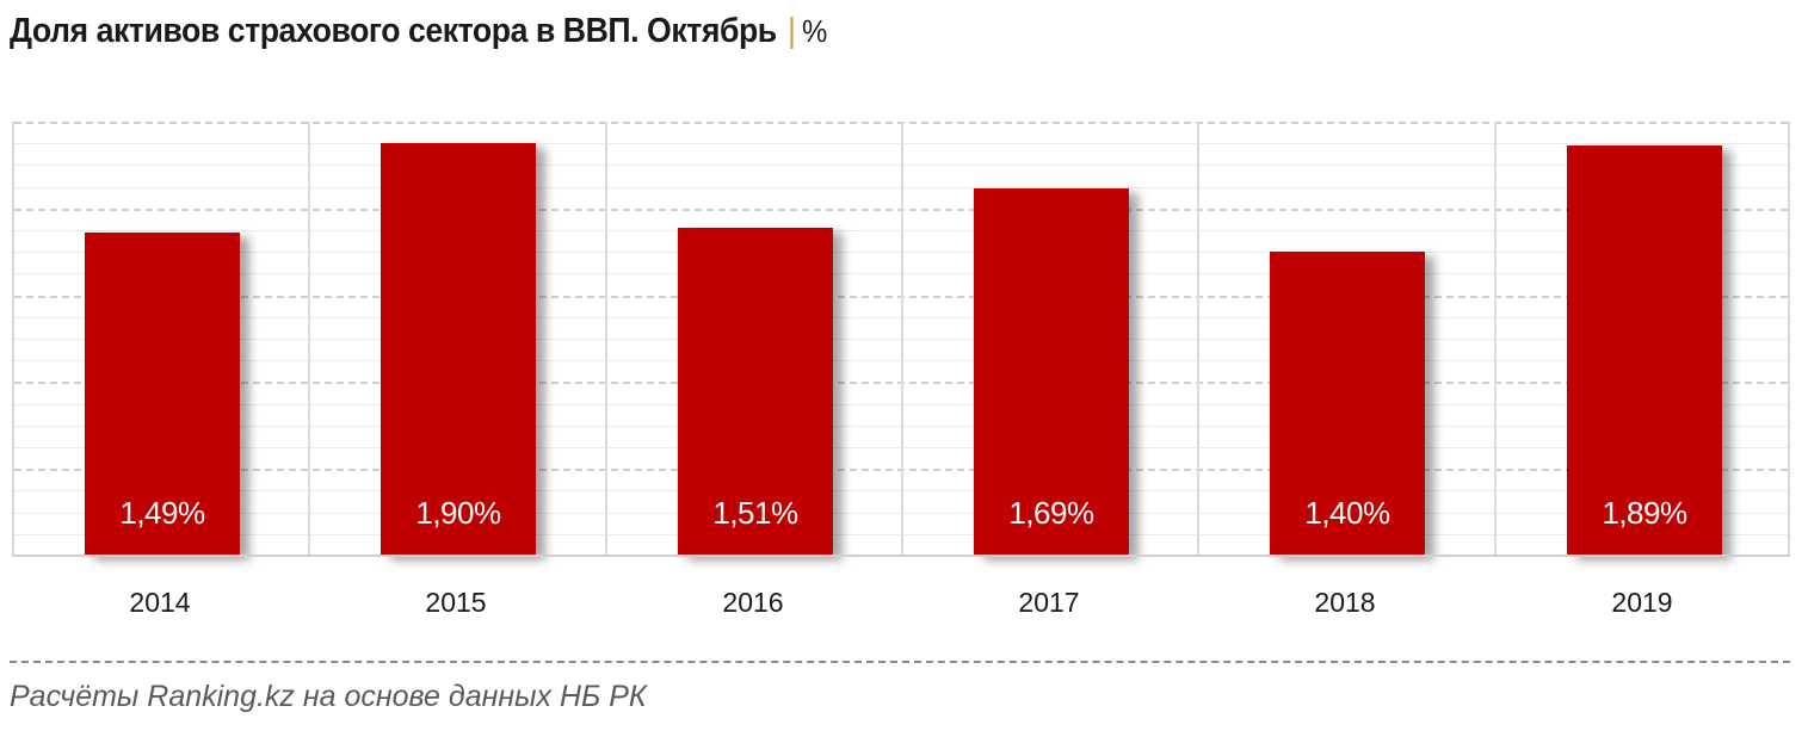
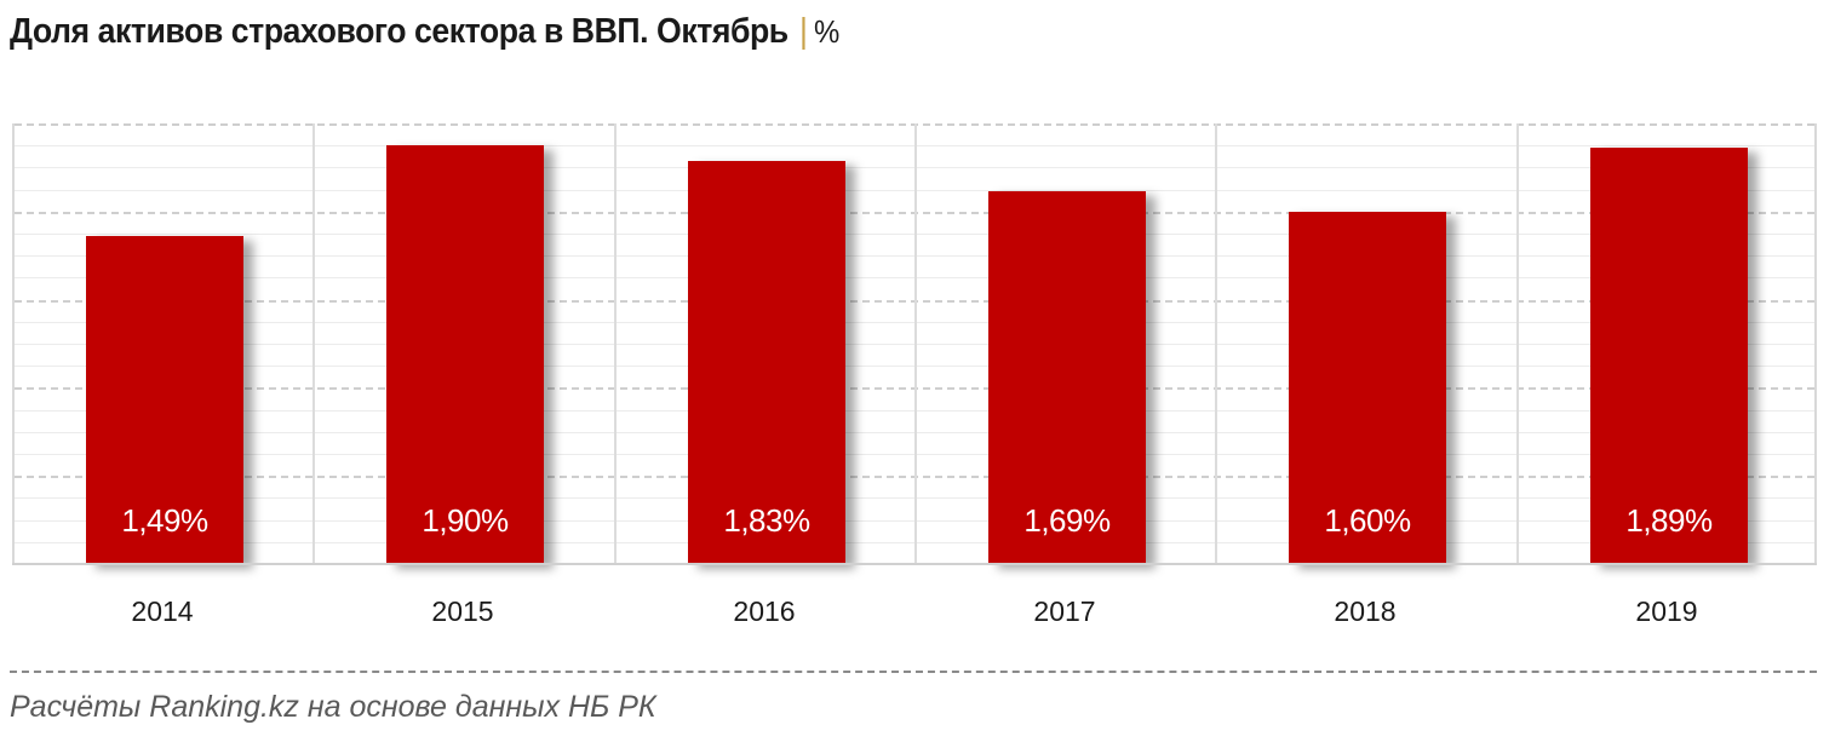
2016: 1,51% -> 1,83%
2018: 1,40% -> 1,60%
